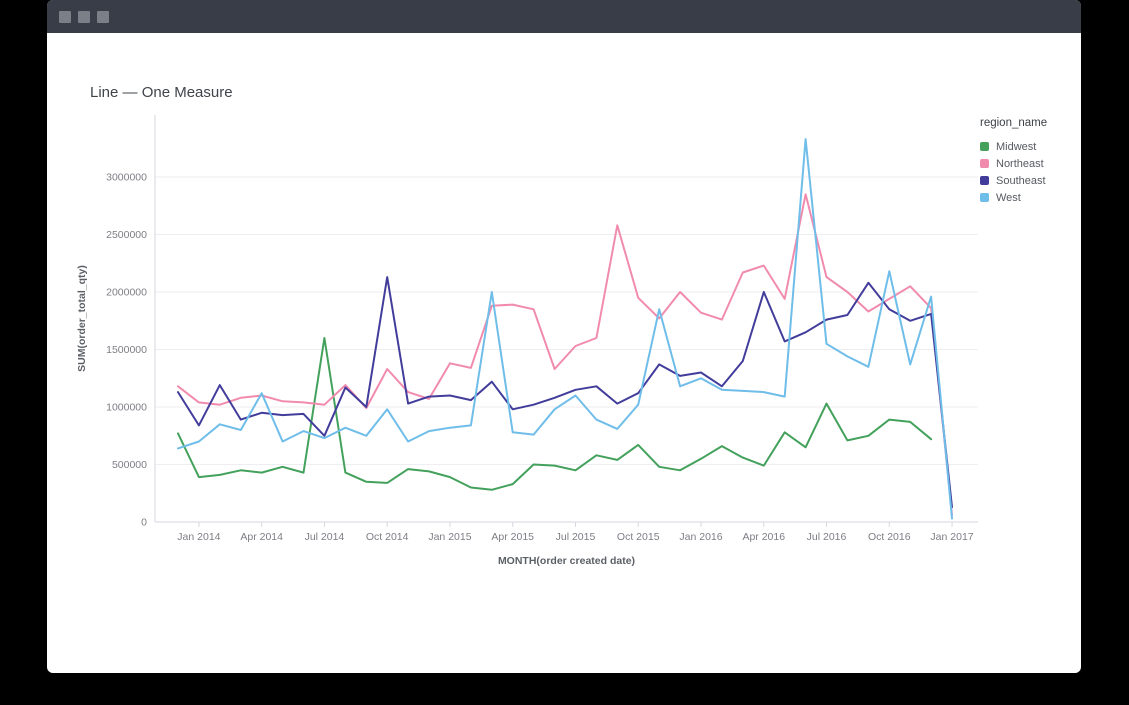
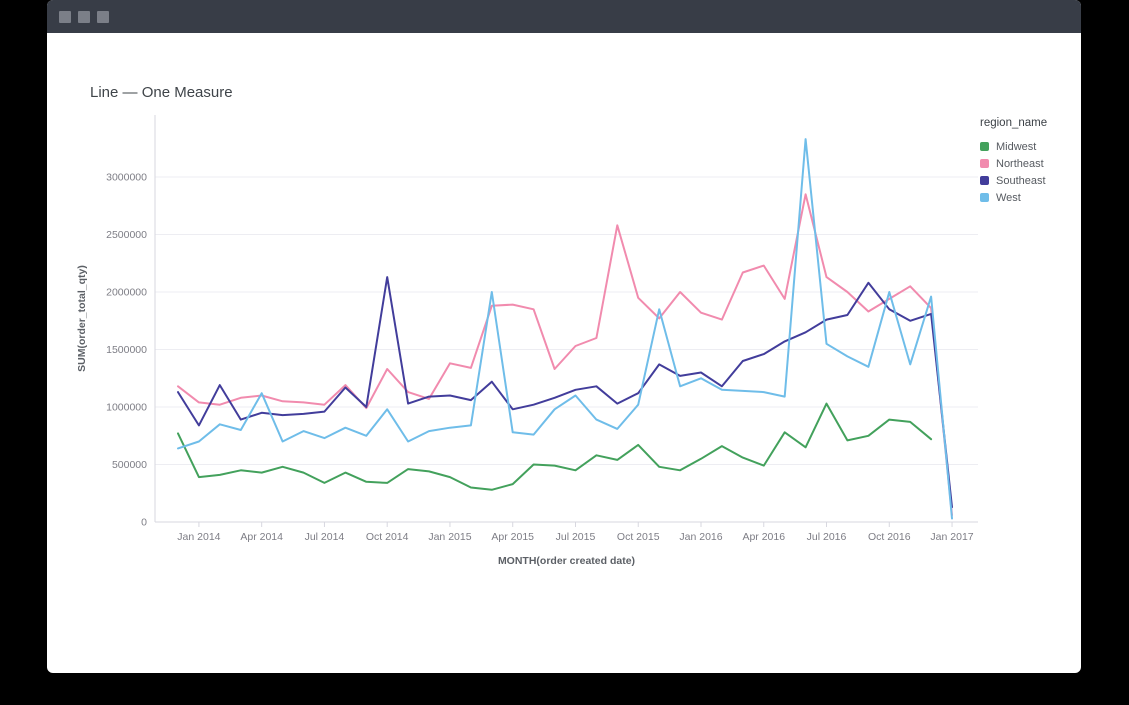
Midwest/Jul 2014: 1600000 -> 340000
Southeast/Jul 2014: 750000 -> 960000
Southeast/Apr 2016: 2000000 -> 1460000
West/Oct 2016: 2180000 -> 2000000
